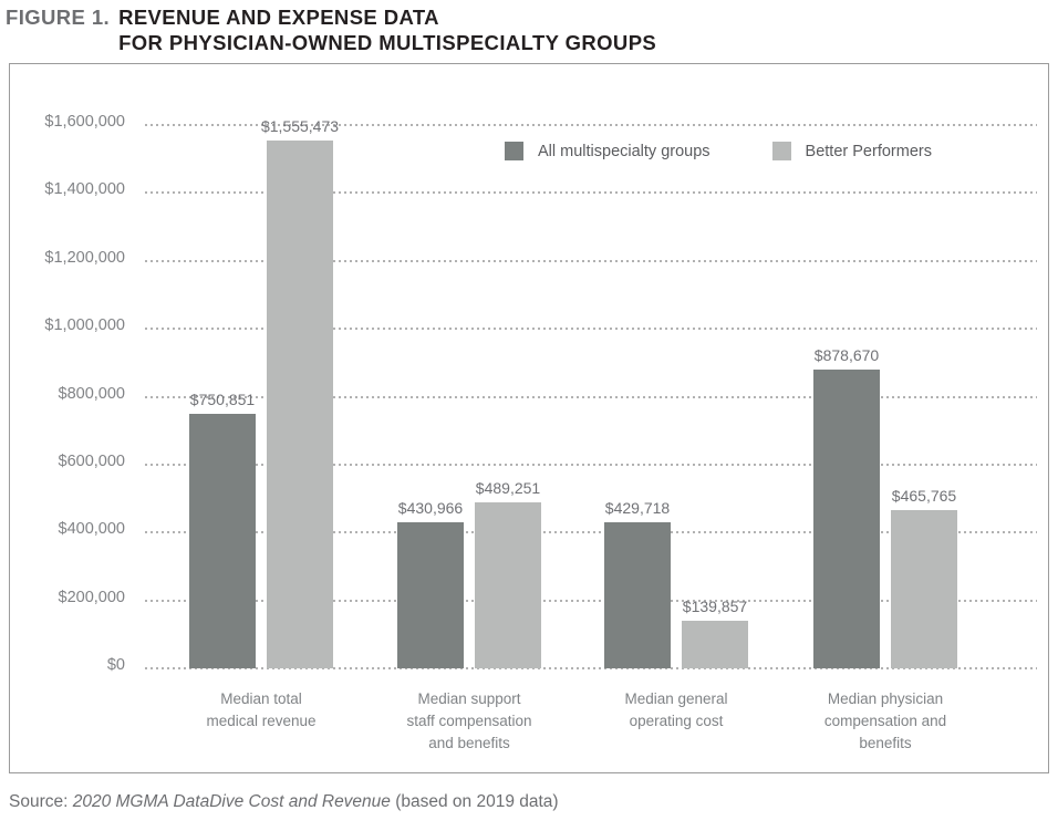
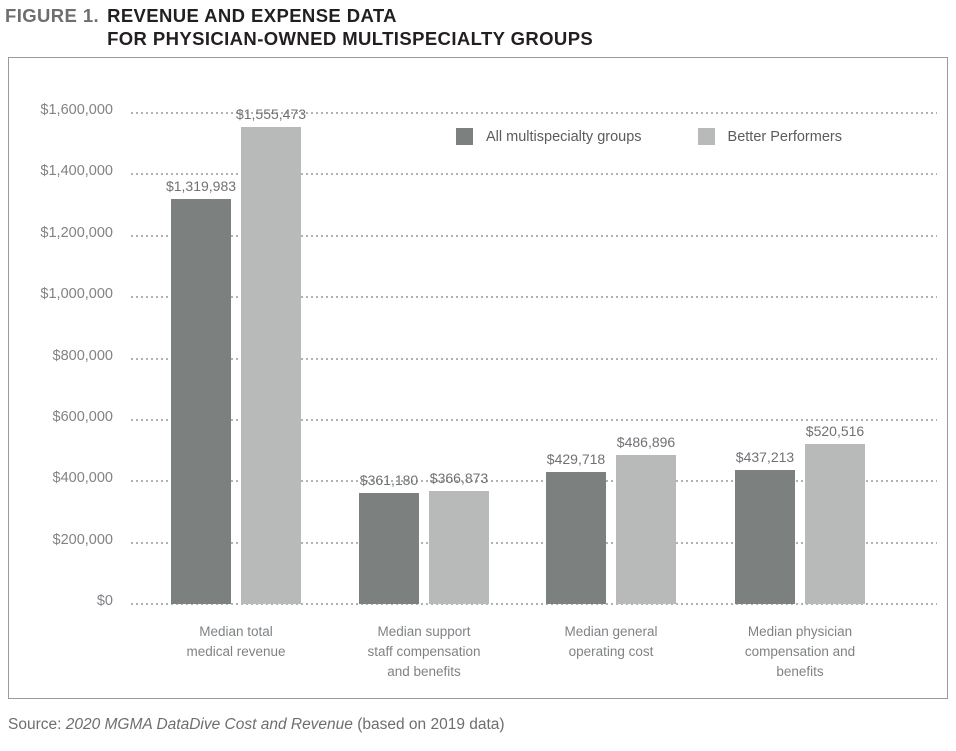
All multispecialty groups/Median total medical revenue: $750,851 -> $1,319,983
All multispecialty groups/Median support staff compensation and benefits: $430,966 -> $361,180
Better Performers/Median support staff compensation and benefits: $489,251 -> $366,873
Better Performers/Median general operating cost: $139,857 -> $486,896
All multispecialty groups/Median physician compensation and benefits: $878,670 -> $437,213
Better Performers/Median physician compensation and benefits: $465,765 -> $520,516
